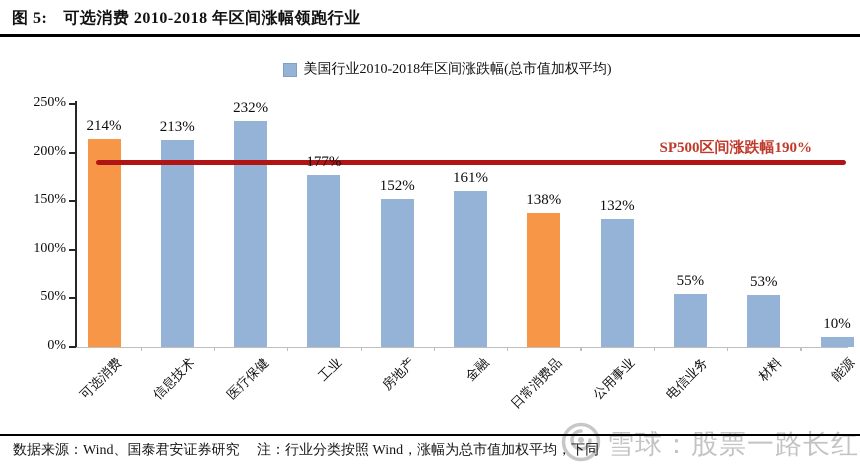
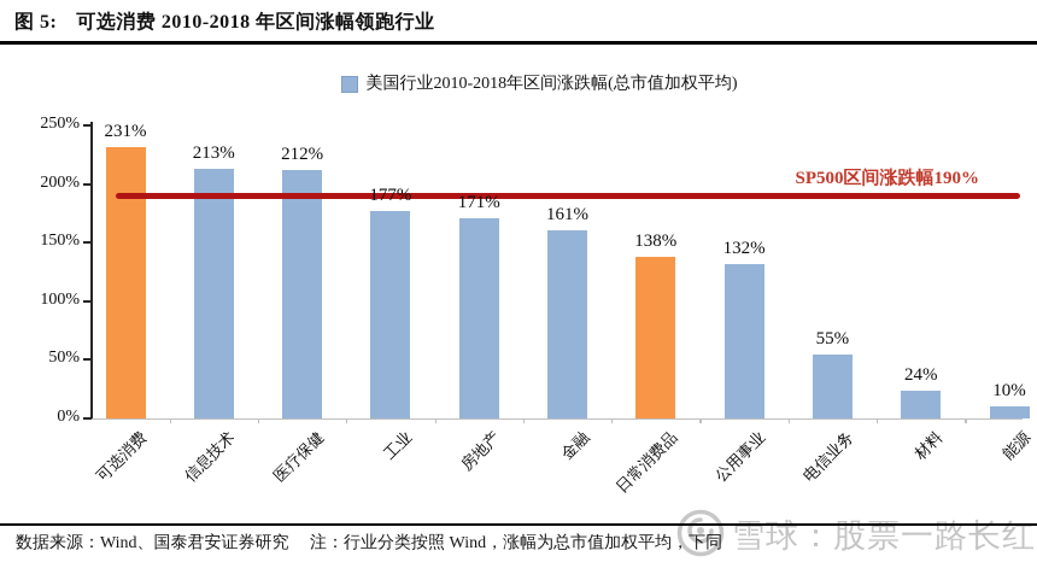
可选消费: 214% -> 231%
医疗保健: 232% -> 212%
房地产: 152% -> 171%
材料: 53% -> 24%
